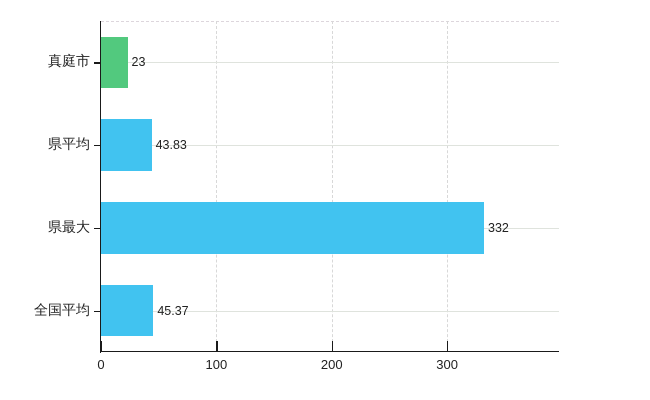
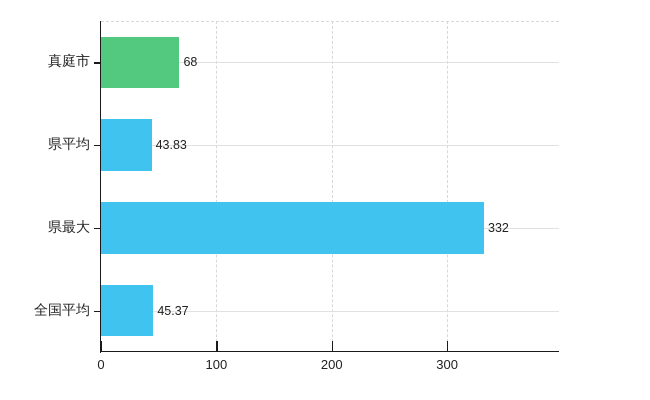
真庭市: 23 -> 68
